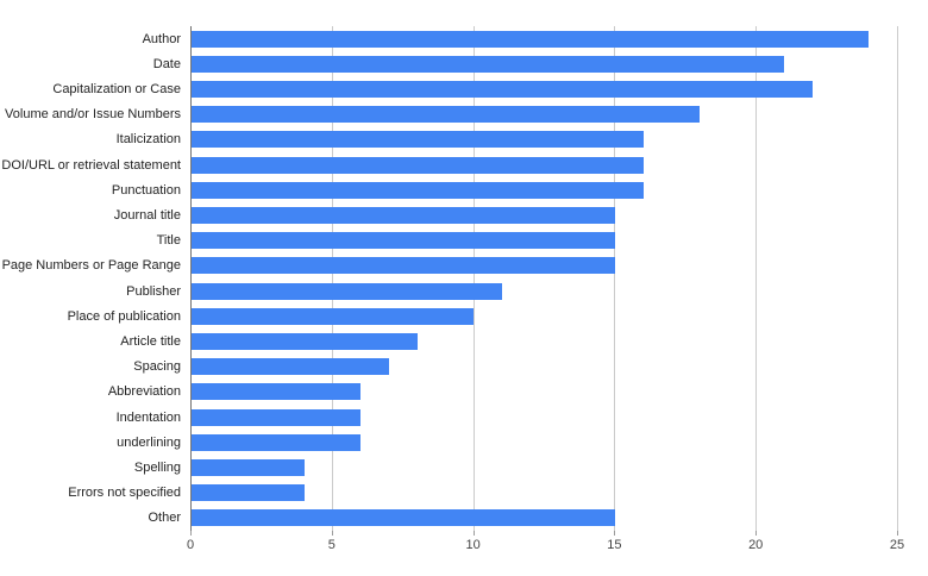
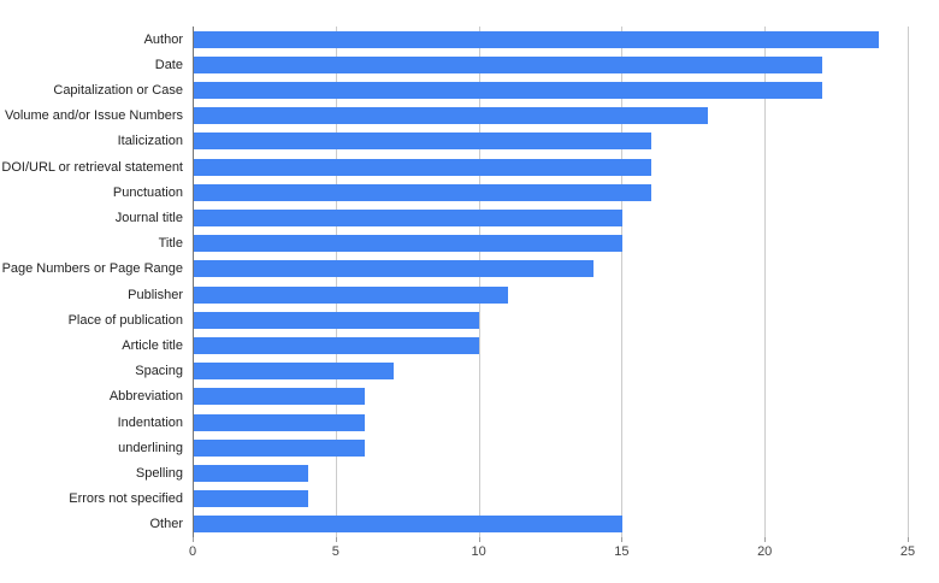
Date: 21 -> 22
Page Numbers or Page Range: 15 -> 14
Article title: 8 -> 10
